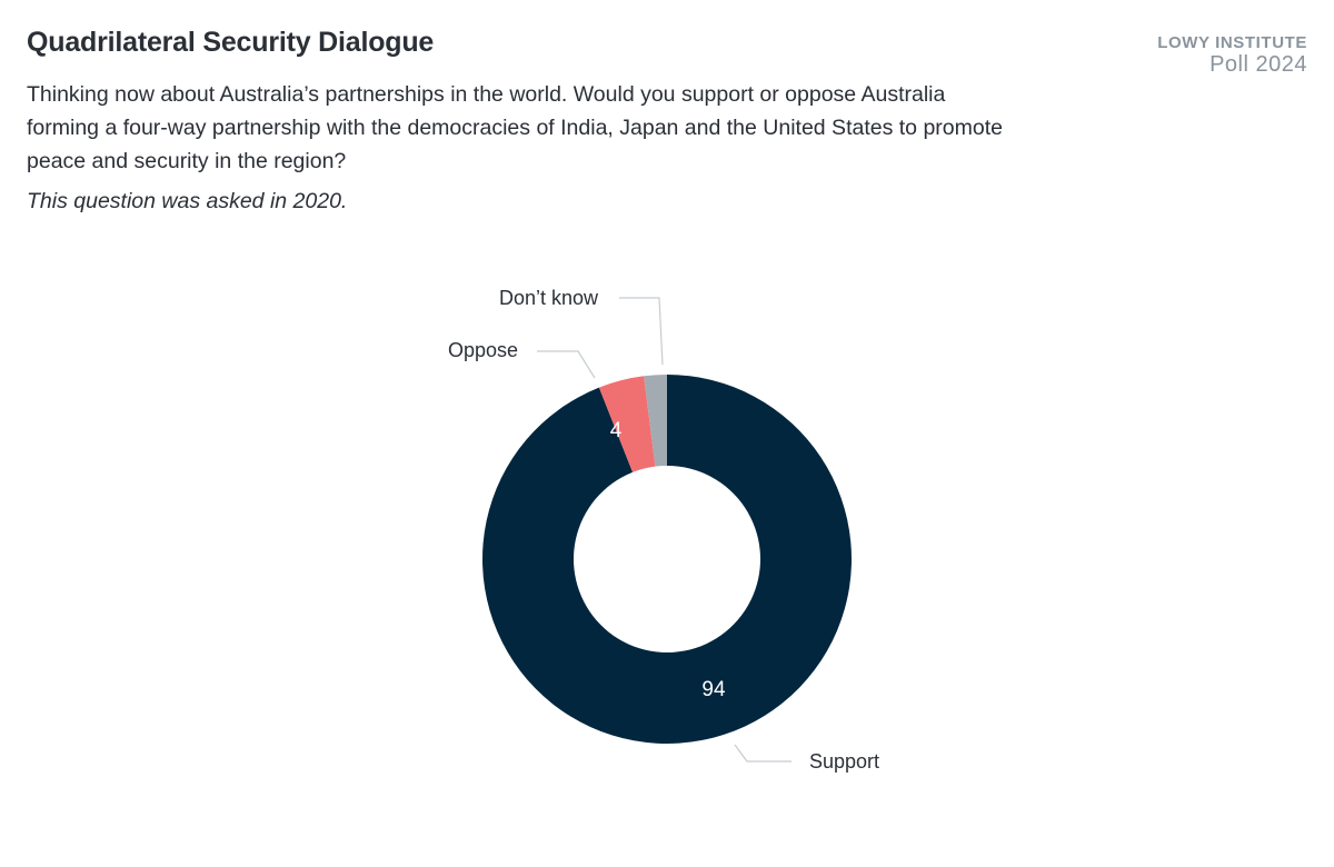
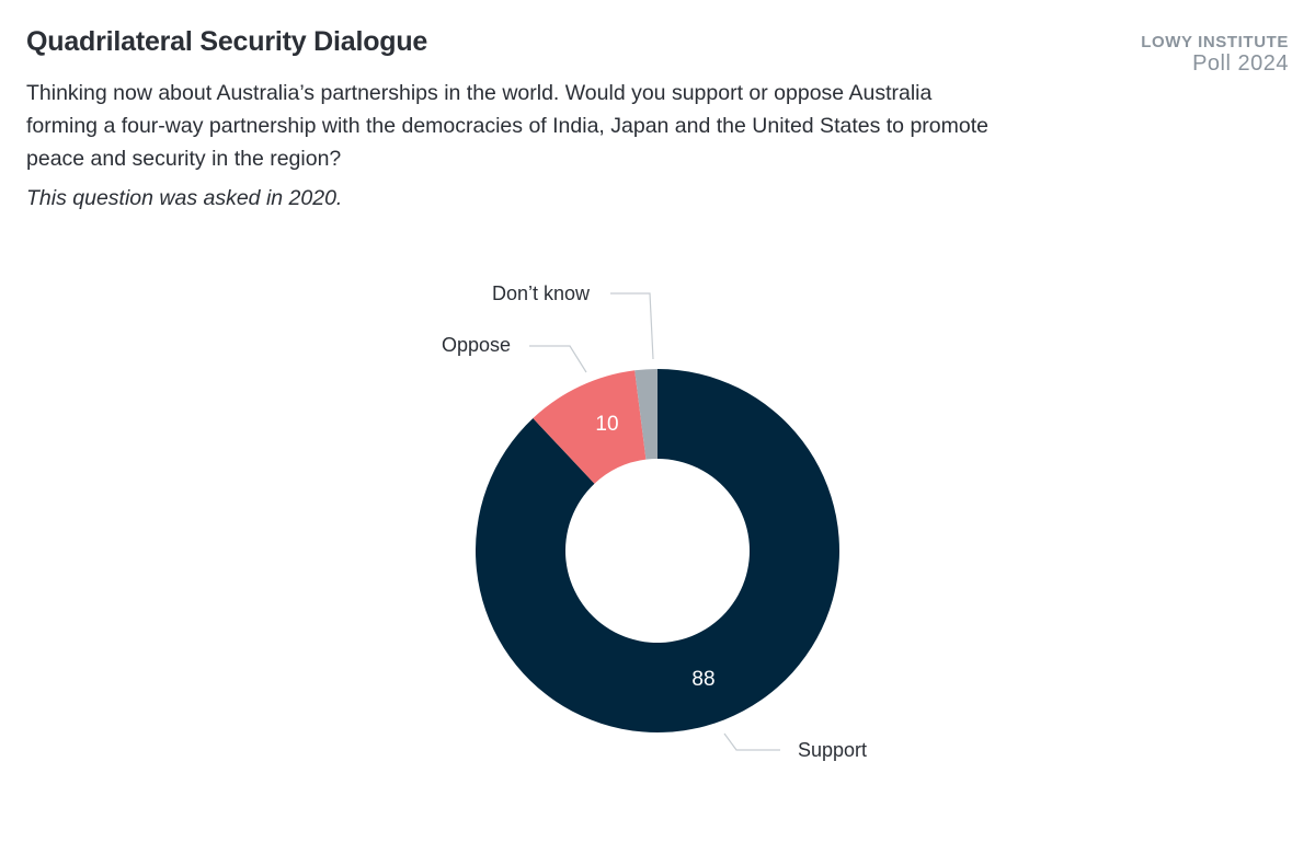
Support: 94 -> 88
Oppose: 4 -> 10
